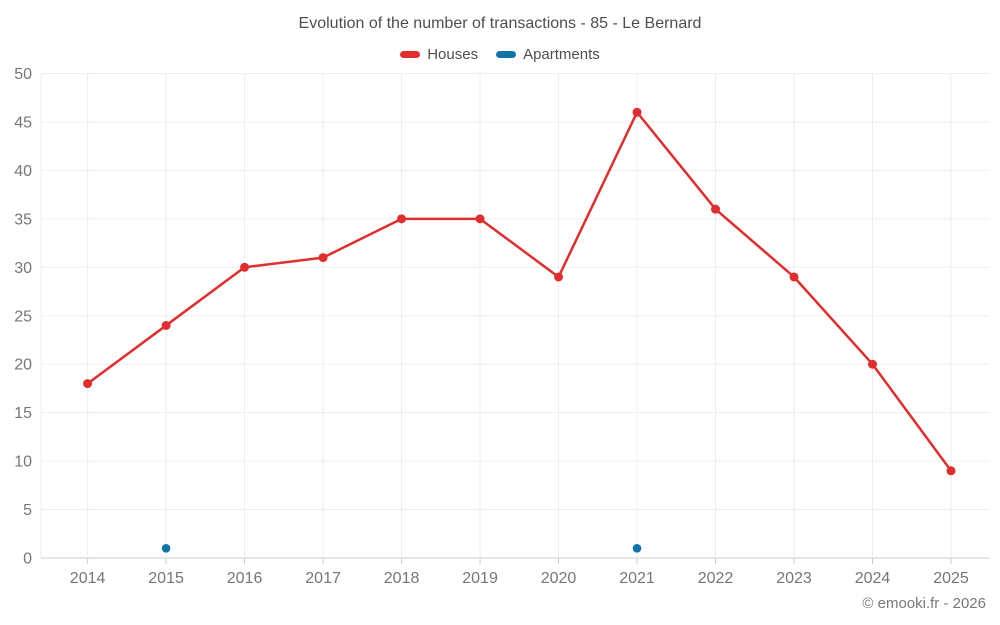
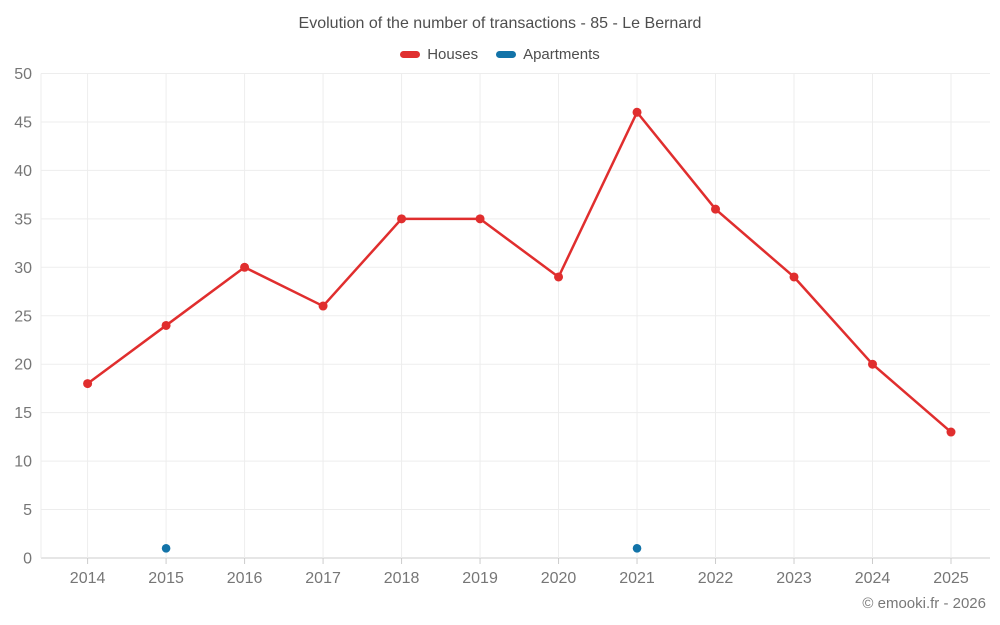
Houses/2017: 31 -> 26
Houses/2025: 9 -> 13
